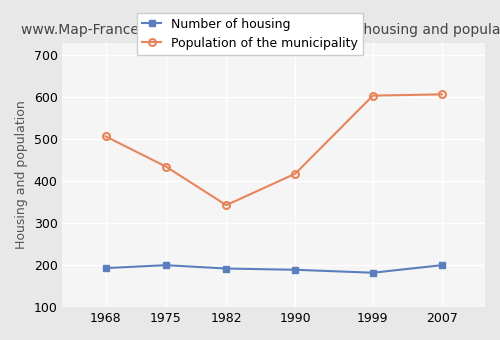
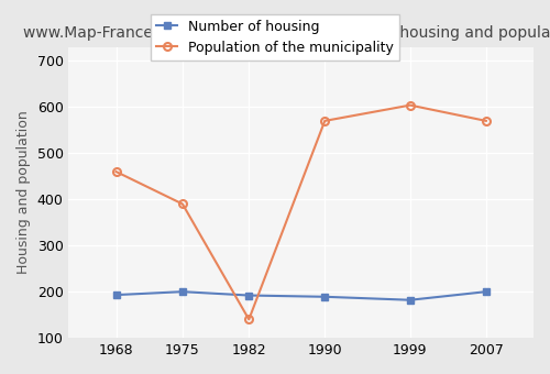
Population of the municipality/1968: 507 -> 460
Population of the municipality/1975: 435 -> 390
Population of the municipality/1982: 343 -> 140
Population of the municipality/1990: 418 -> 570
Population of the municipality/2007: 607 -> 570
